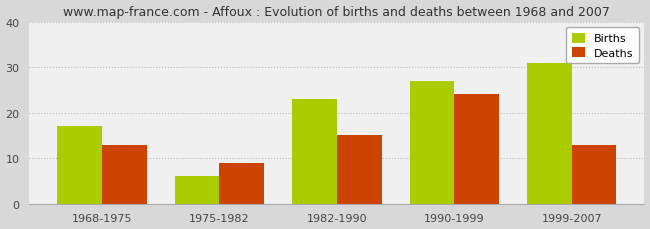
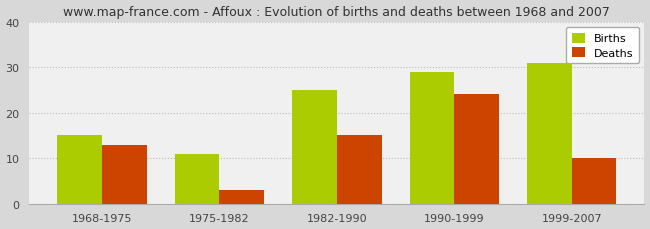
Births/1968-1975: 17 -> 15
Births/1975-1982: 6 -> 11
Deaths/1975-1982: 9 -> 3
Births/1982-1990: 23 -> 25
Births/1990-1999: 27 -> 29
Deaths/1999-2007: 13 -> 10
